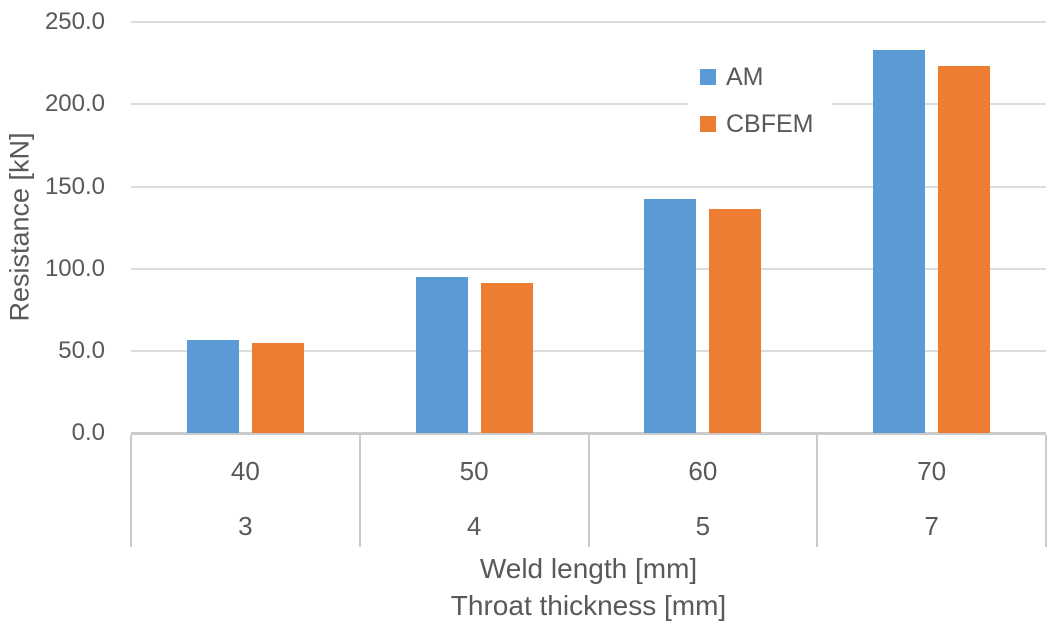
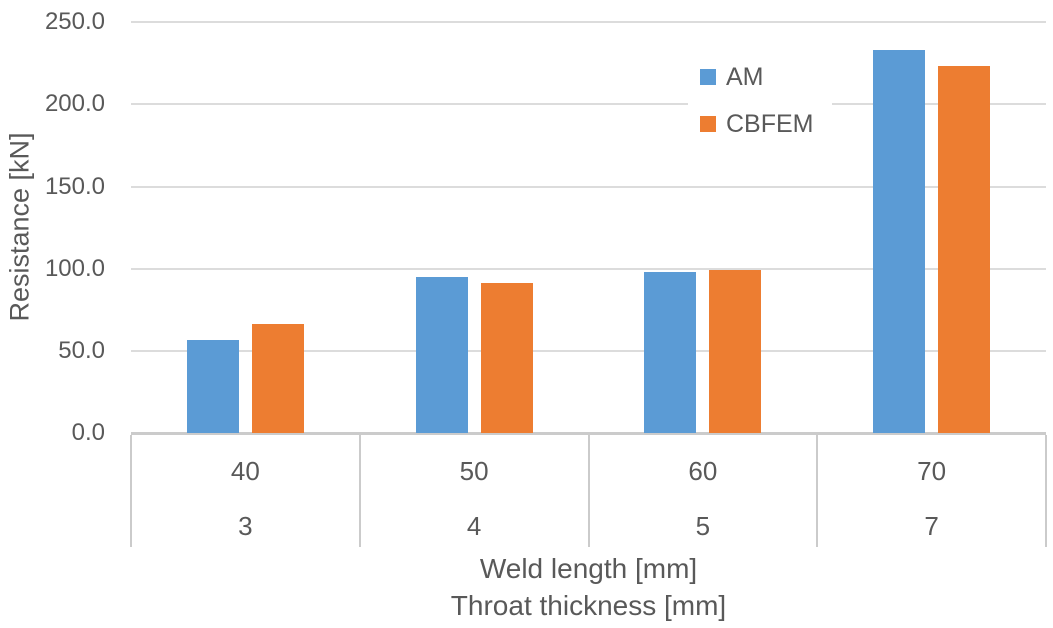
CBFEM/40: 54 -> 66
AM/60: 142 -> 98
CBFEM/60: 136 -> 99
